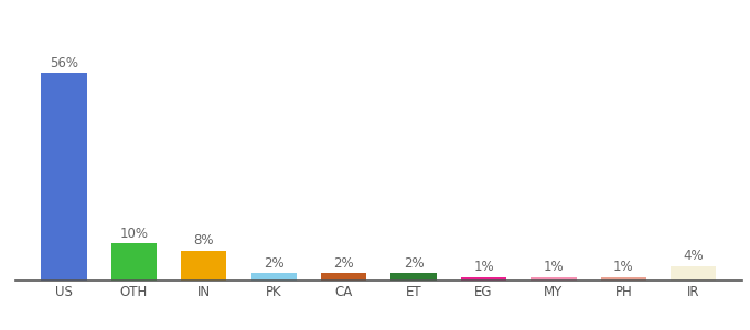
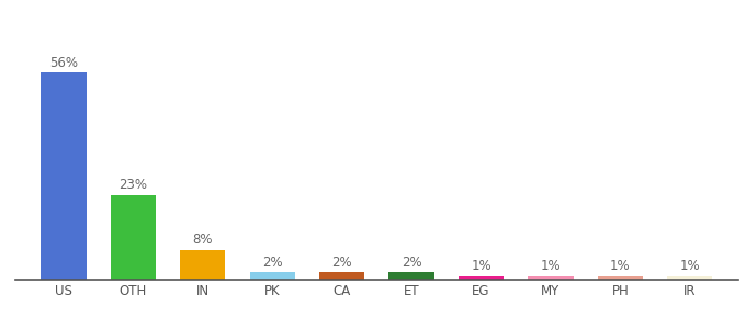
OTH: 10% -> 23%
IR: 4% -> 1%
